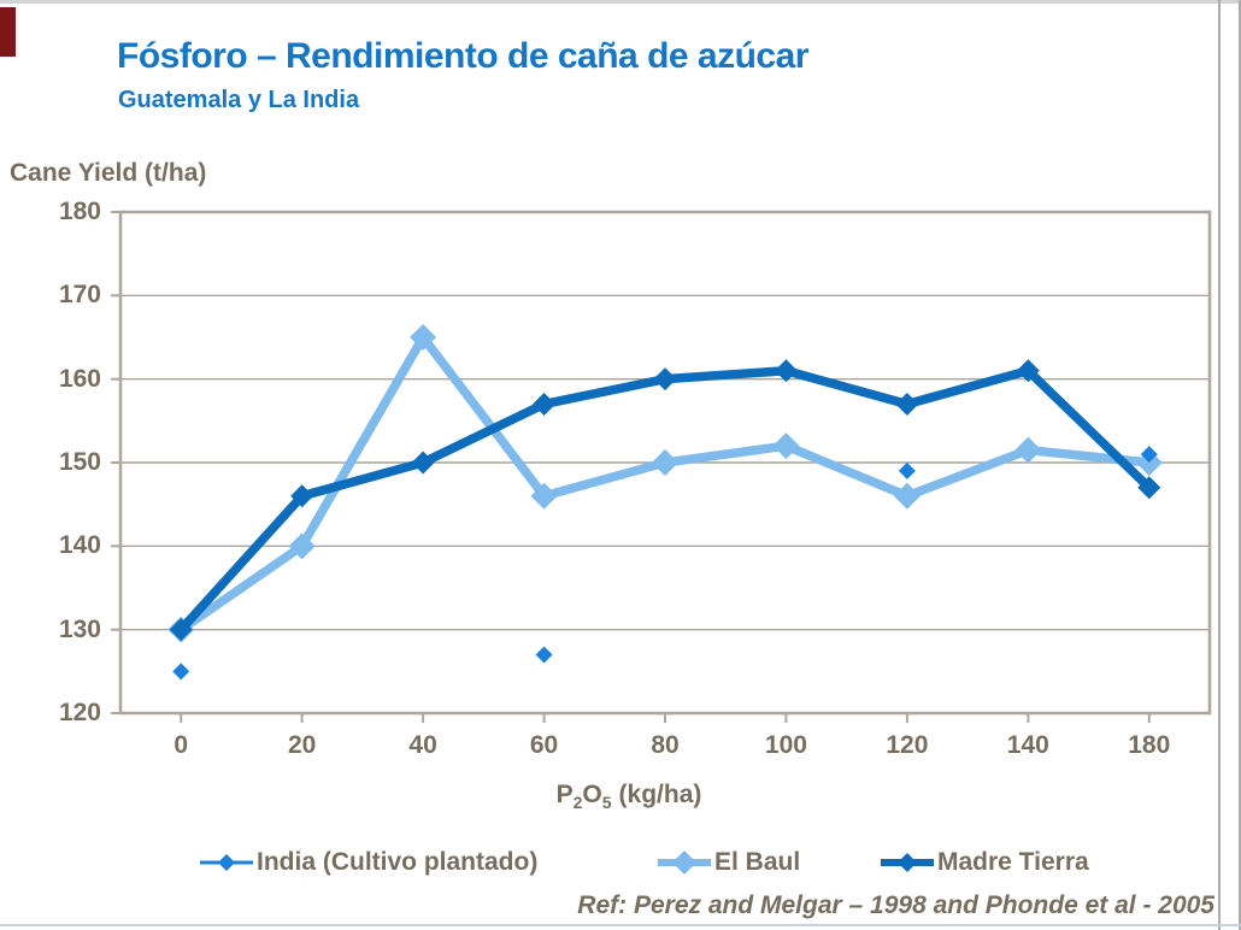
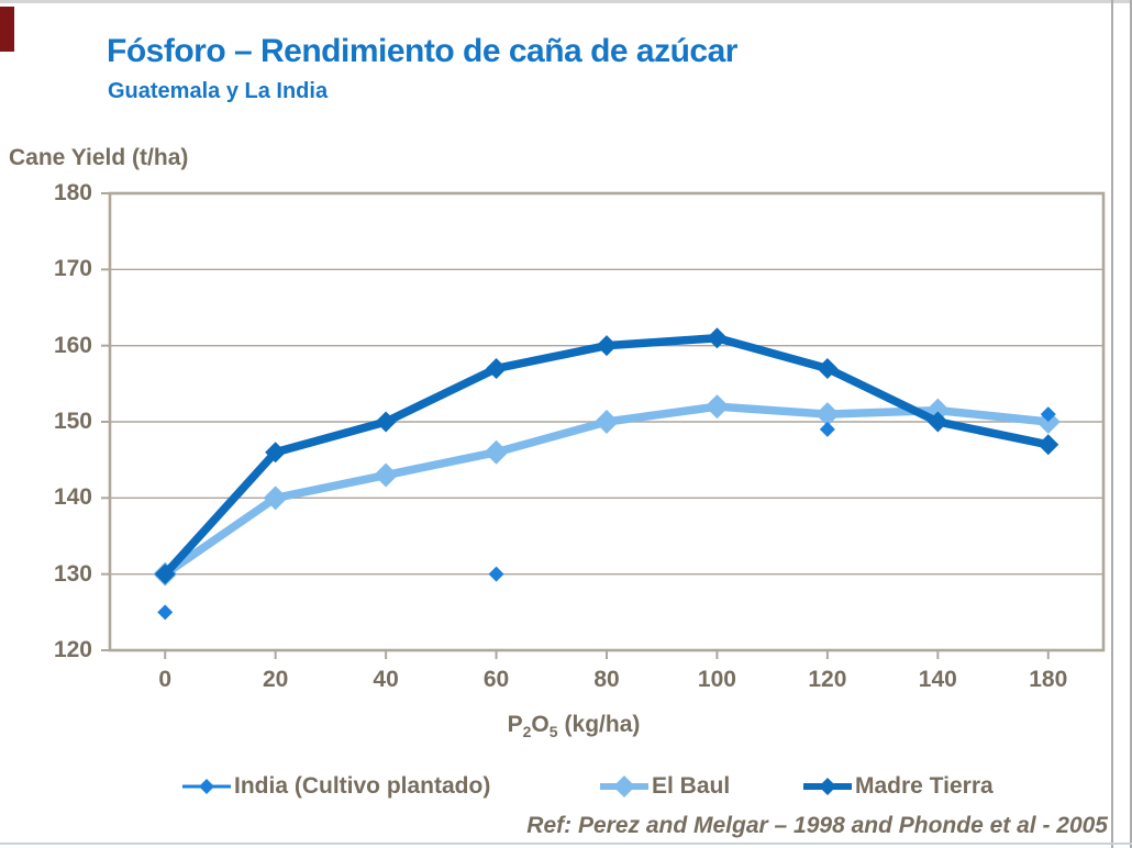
El Baul/40: 165 -> 143
India (Cultivo plantado)/60: 127 -> 130
El Baul/120: 146 -> 151
Madre Tierra/140: 161 -> 150
